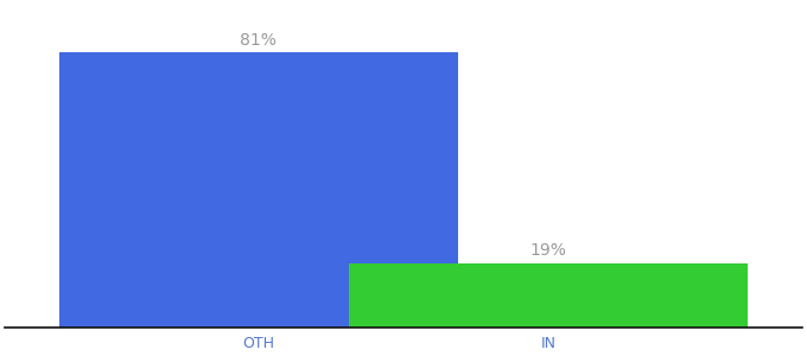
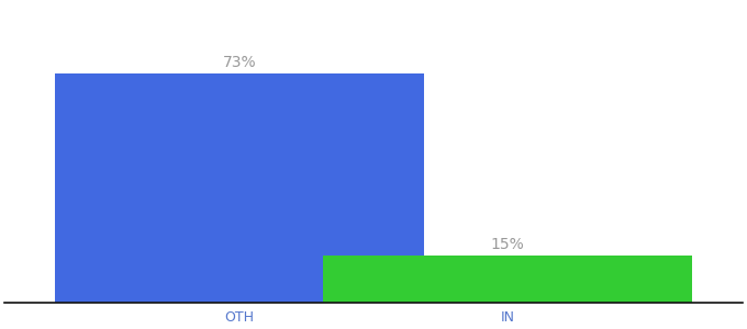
OTH: 81% -> 73%
IN: 19% -> 15%
